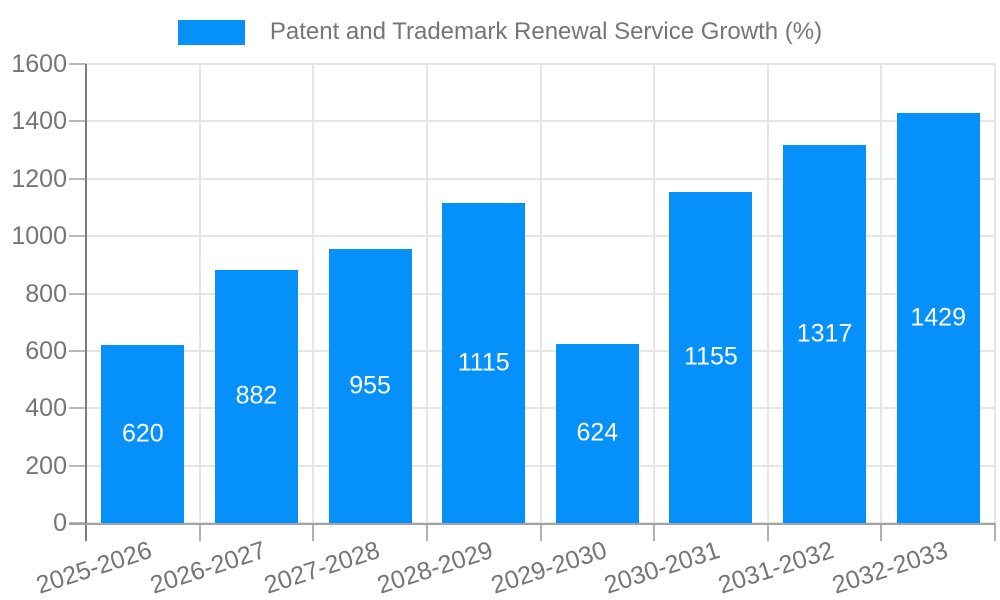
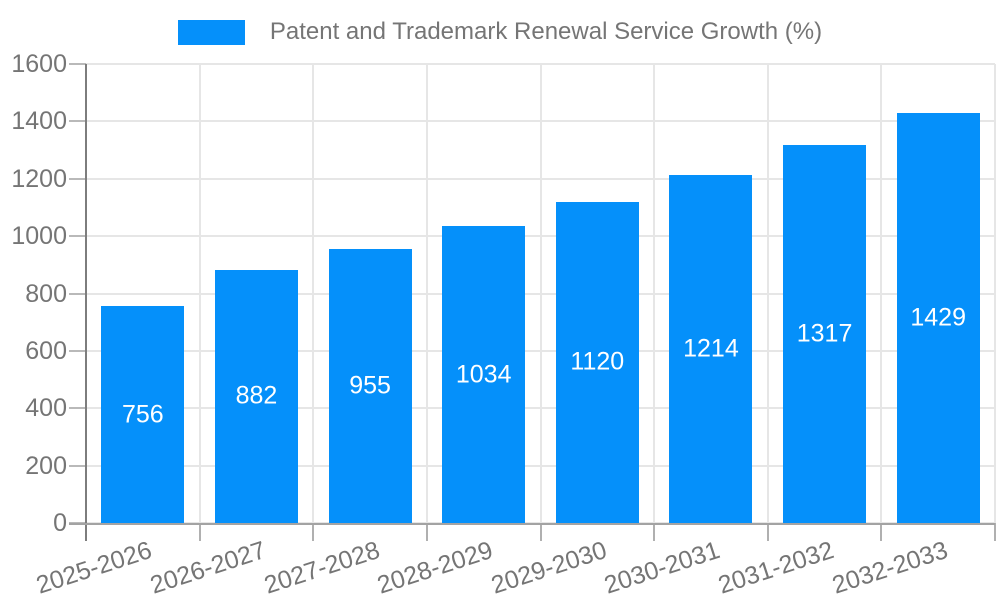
2025-2026: 620 -> 756
2028-2029: 1115 -> 1034
2029-2030: 624 -> 1120
2030-2031: 1155 -> 1214
